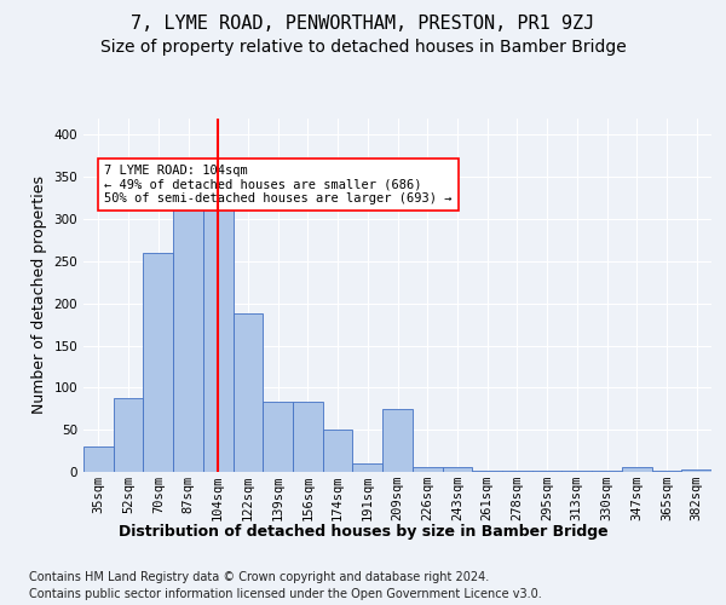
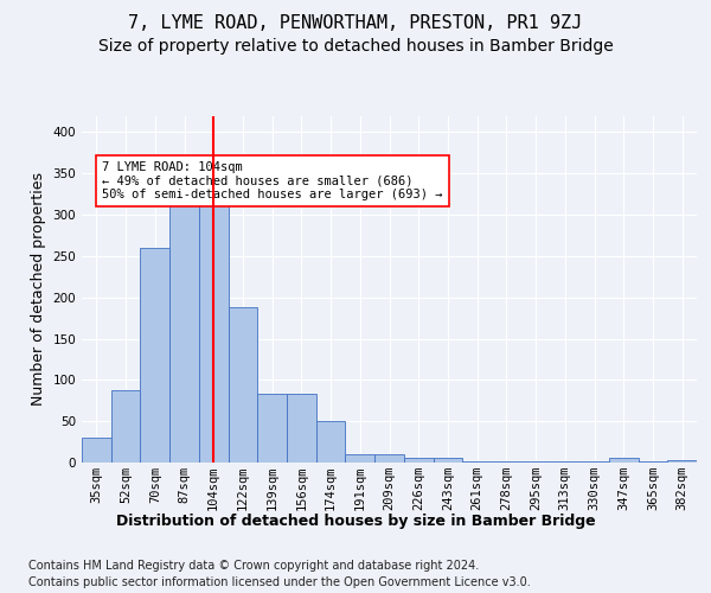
209sqm: 74 -> 10
